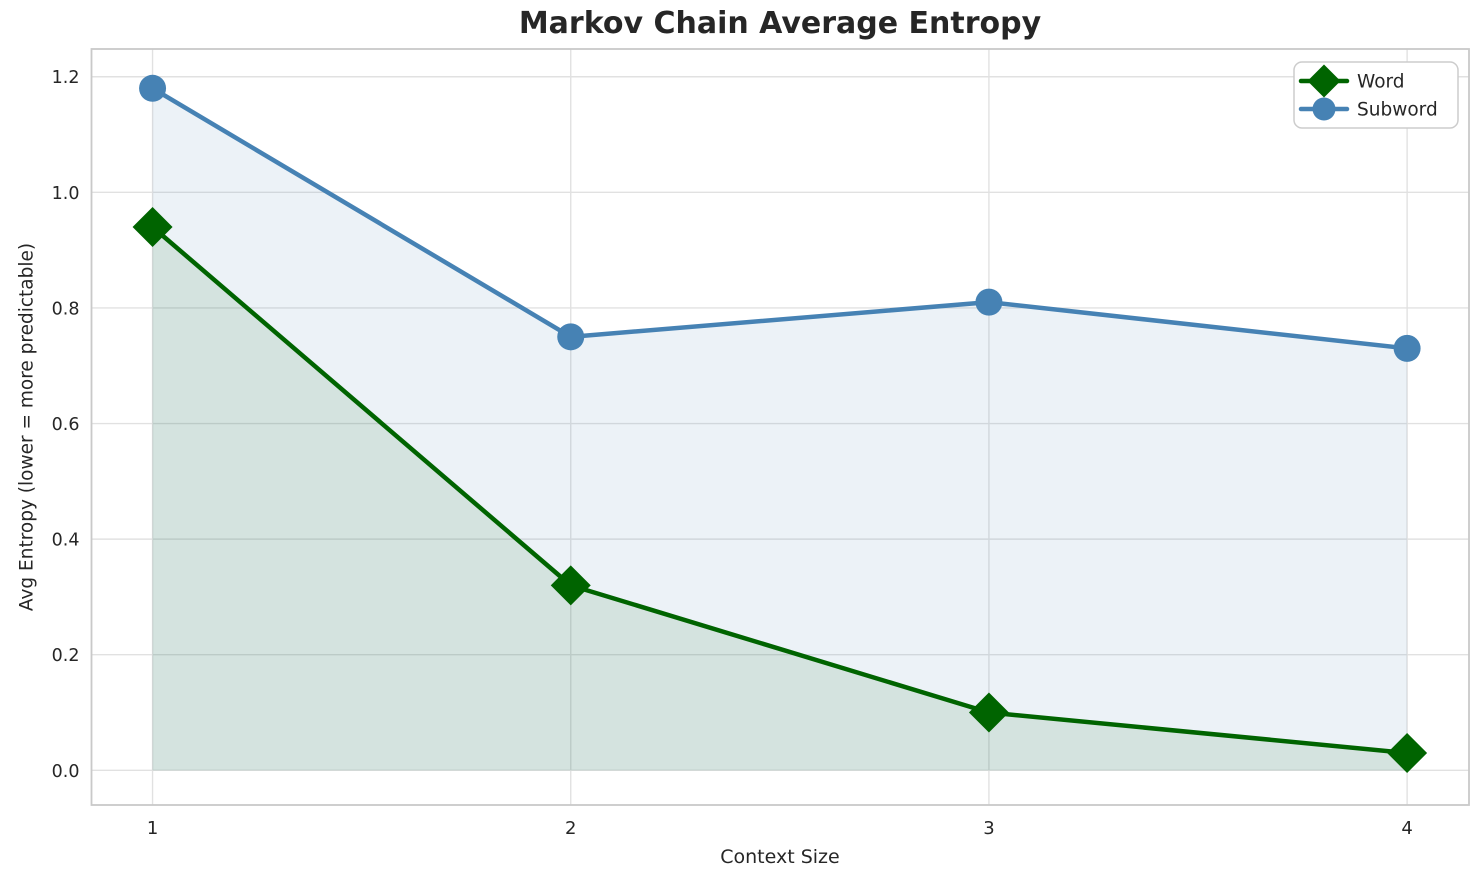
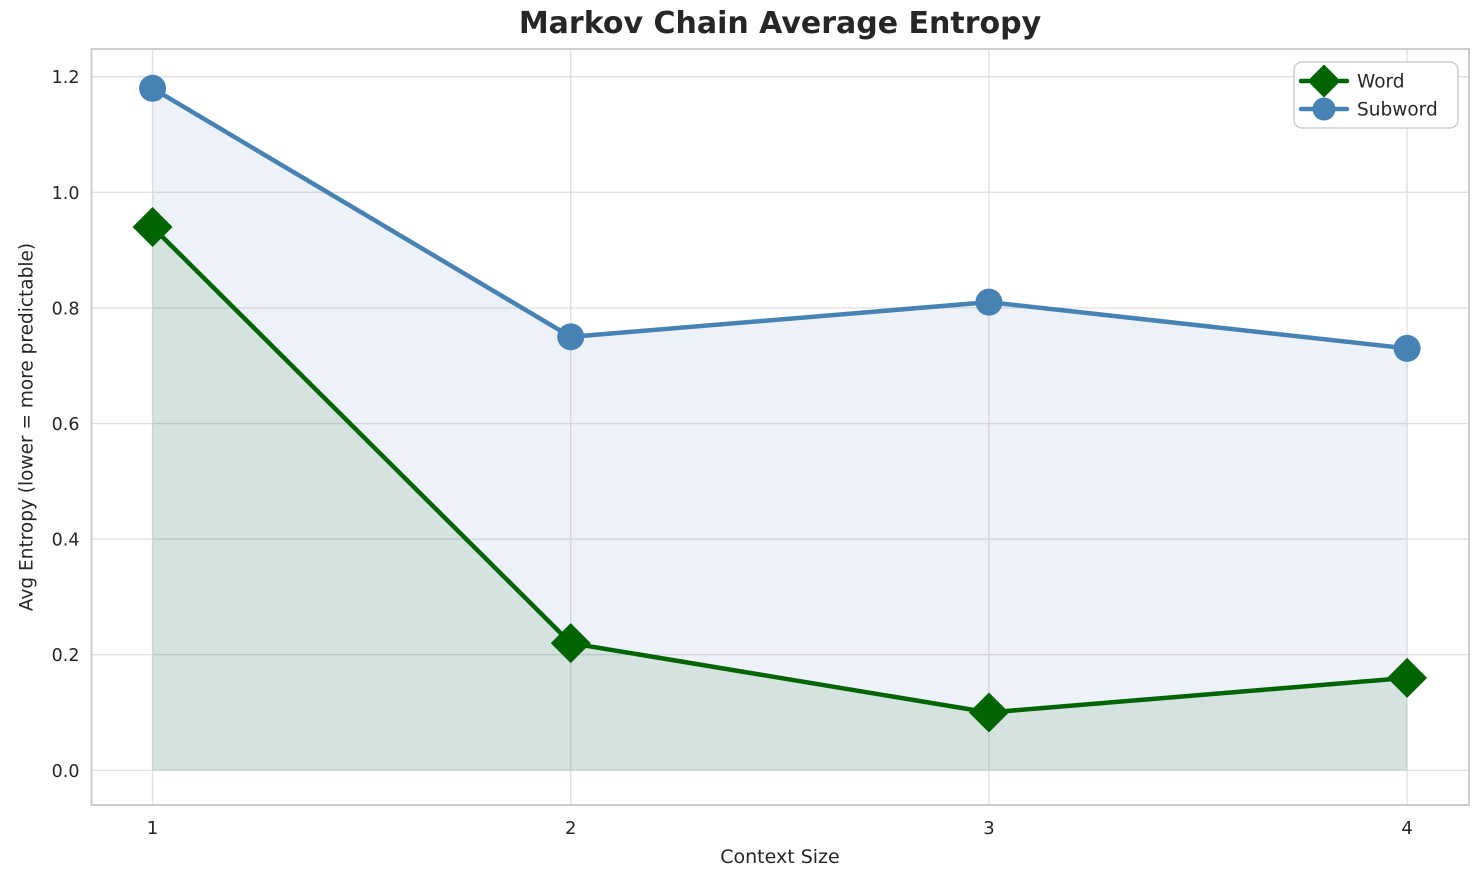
Word/2: 0.32 -> 0.22
Word/4: 0.03 -> 0.16
